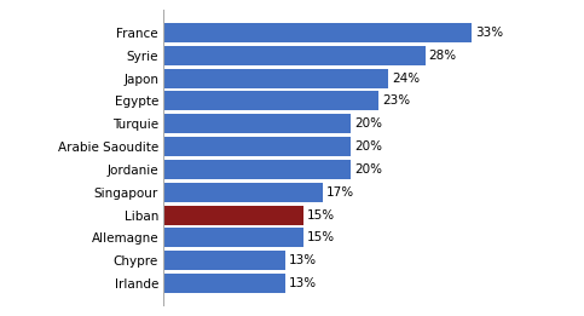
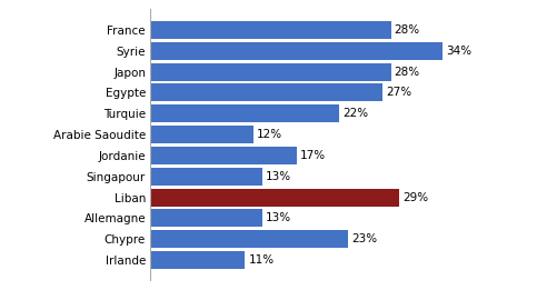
France: 33% -> 28%
Syrie: 28% -> 34%
Japon: 24% -> 28%
Egypte: 23% -> 27%
Turquie: 20% -> 22%
Arabie Saoudite: 20% -> 12%
Jordanie: 20% -> 17%
Singapour: 17% -> 13%
Liban: 15% -> 29%
Allemagne: 15% -> 13%
Chypre: 13% -> 23%
Irlande: 13% -> 11%
